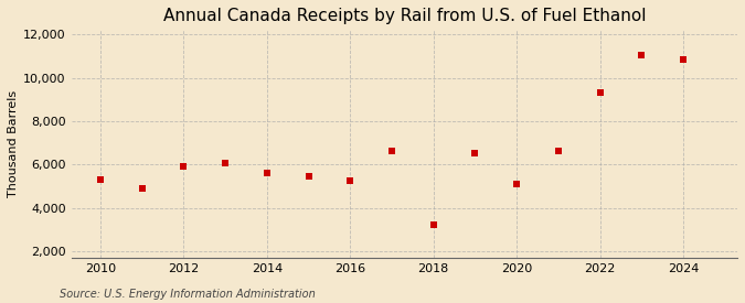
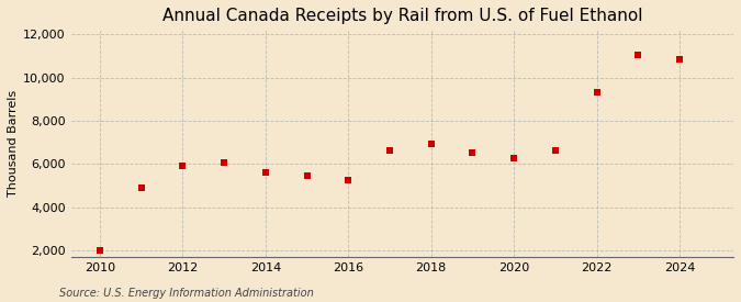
2010: 5,300 -> 2,000
2018: 3,200 -> 7,000
2020: 5,100 -> 6,200
